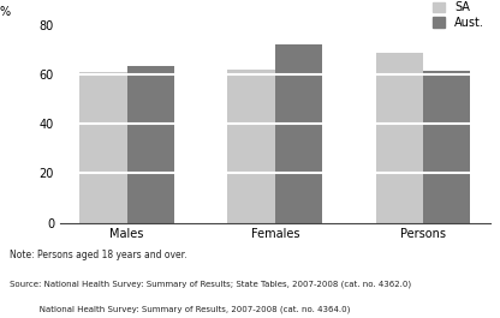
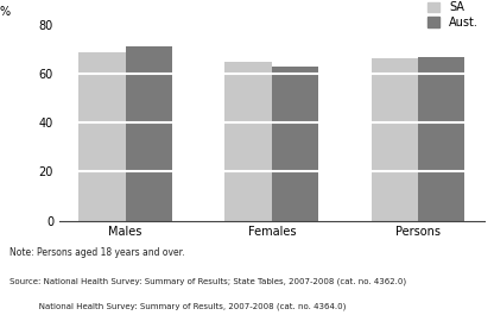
SA/Males: 61.0 -> 69.0
Aust./Males: 63.5 -> 71.5
SA/Females: 62.0 -> 65.0
Aust./Females: 72.5 -> 63.0
SA/Persons: 69.0 -> 66.5
Aust./Persons: 61.5 -> 67.0
